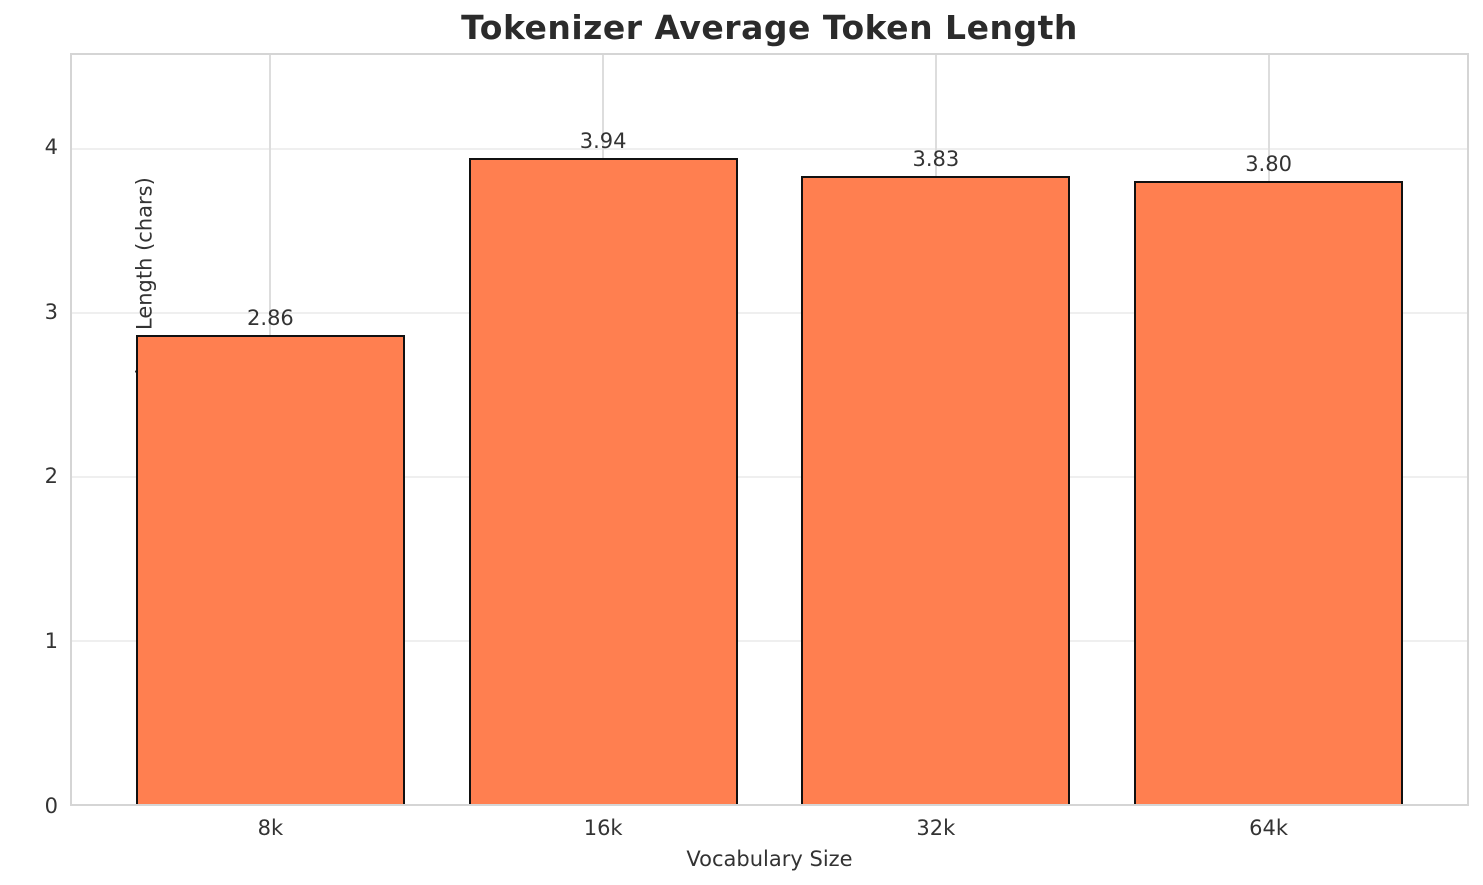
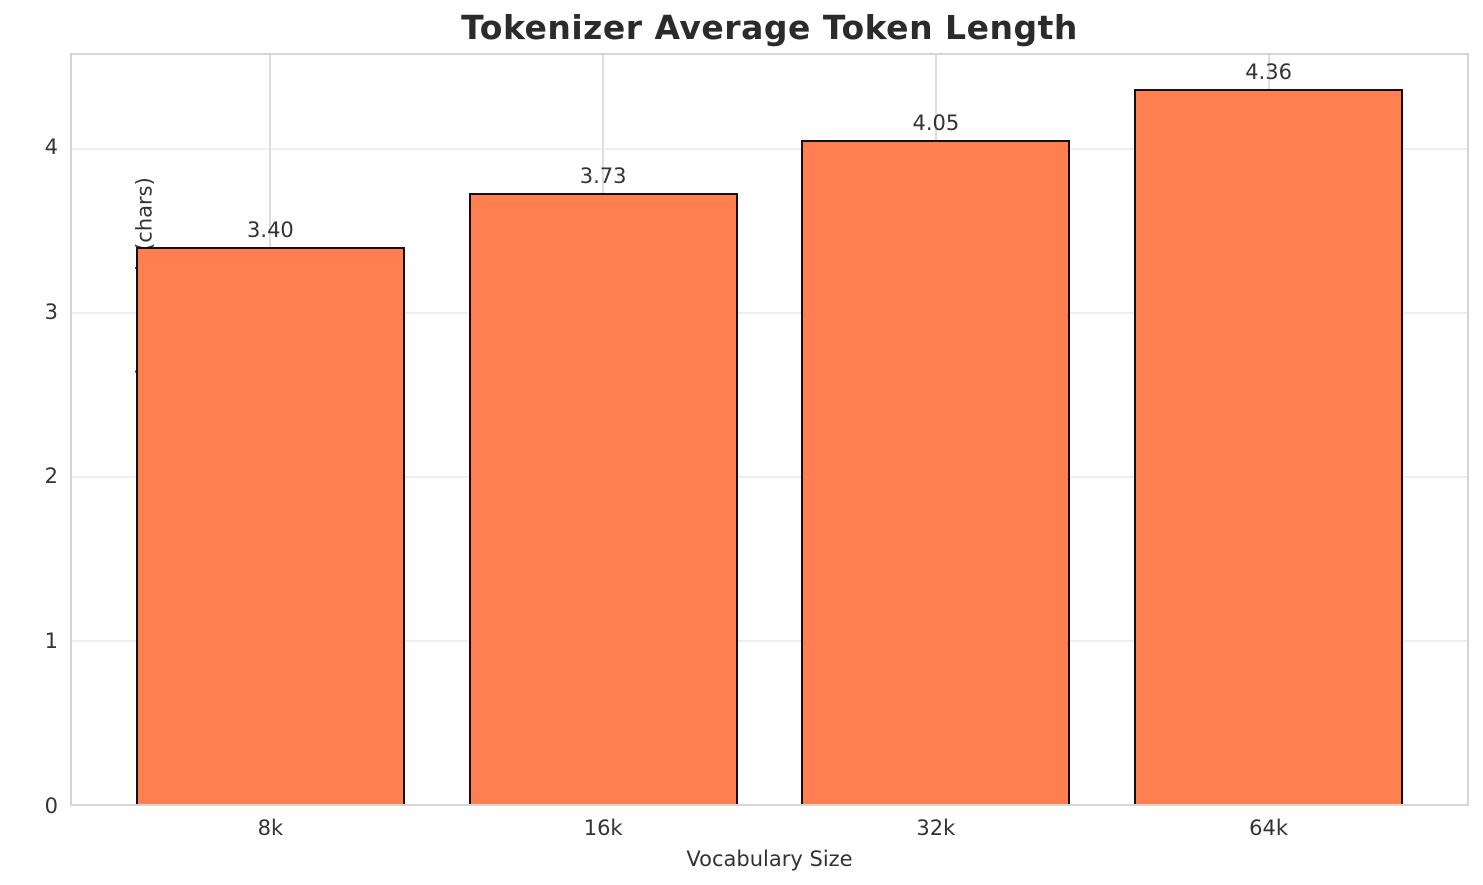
8k: 2.86 -> 3.40
16k: 3.94 -> 3.73
32k: 3.83 -> 4.05
64k: 3.80 -> 4.36
